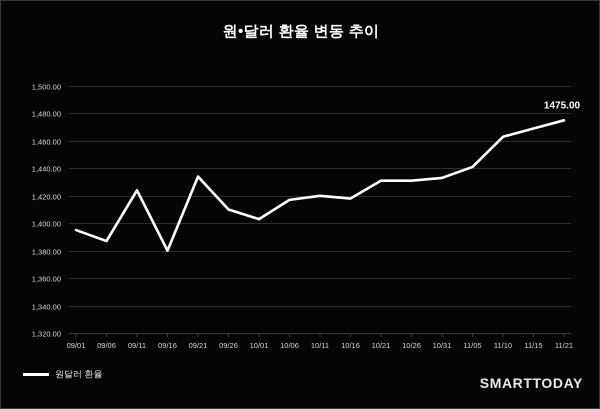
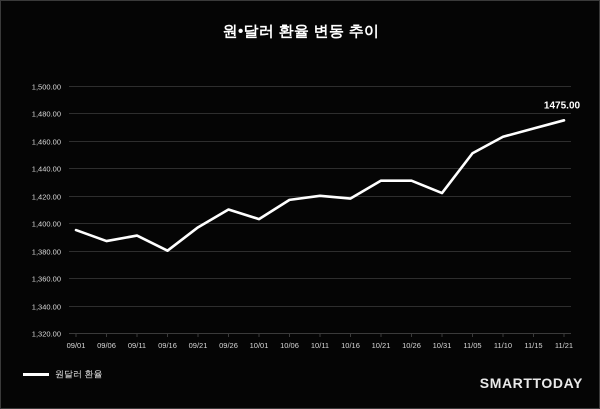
09/11: 1424 -> 1391
09/21: 1434 -> 1397
10/31: 1433 -> 1422
11/05: 1441 -> 1451
